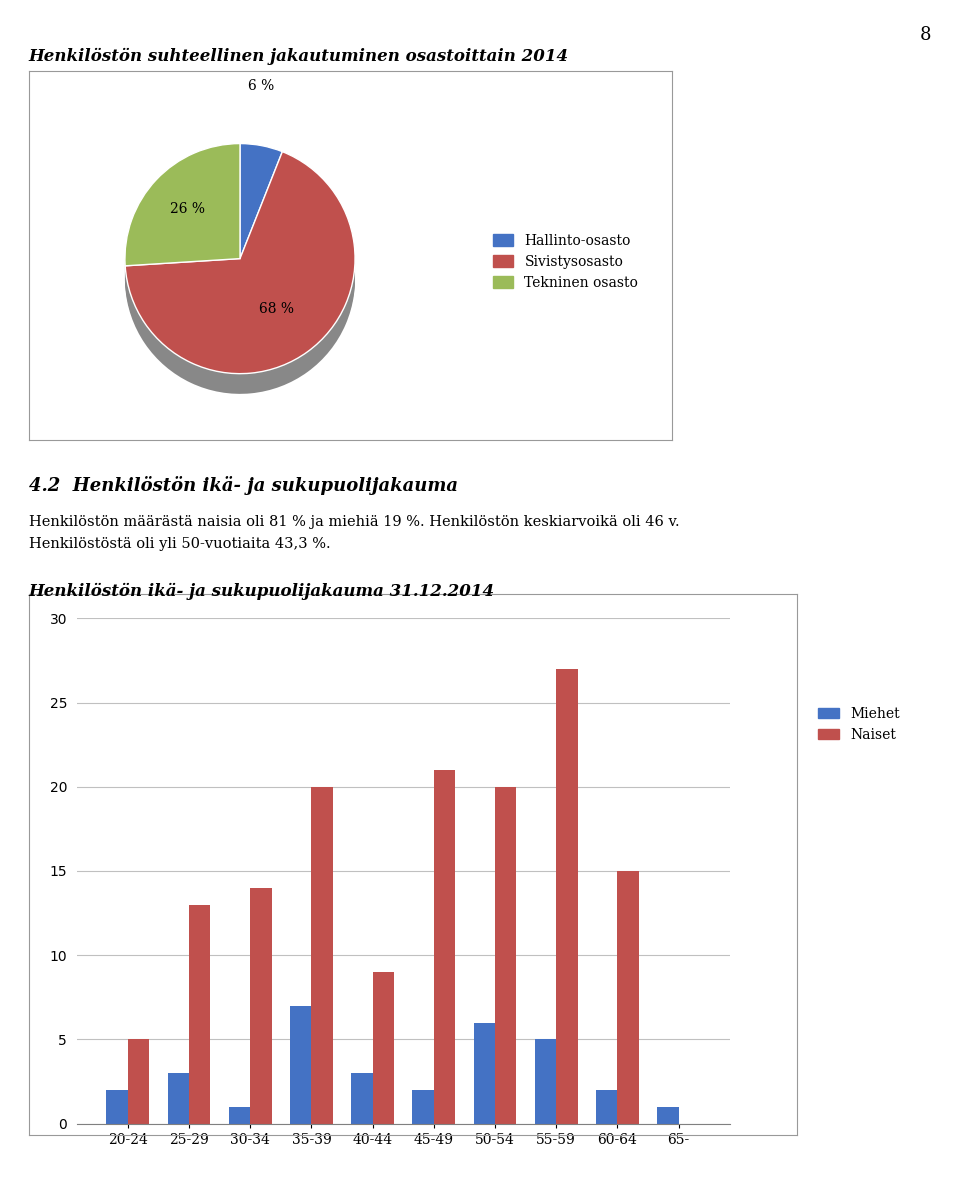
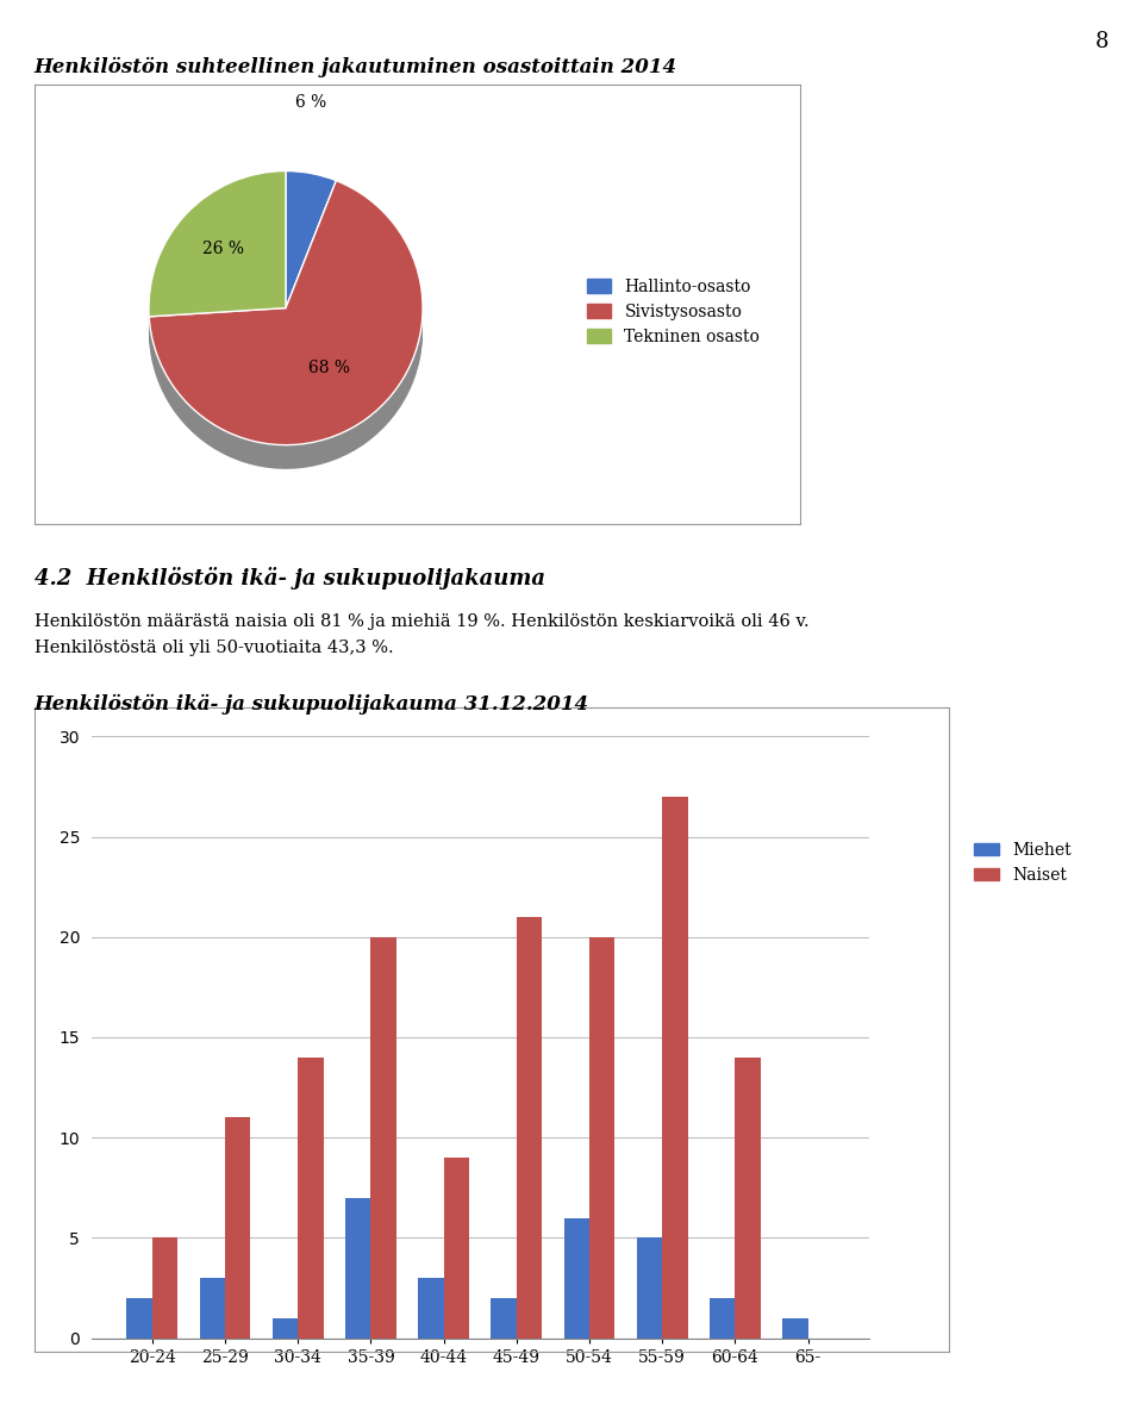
Naiset/25-29: 13 -> 11
Naiset/60-64: 15 -> 14
